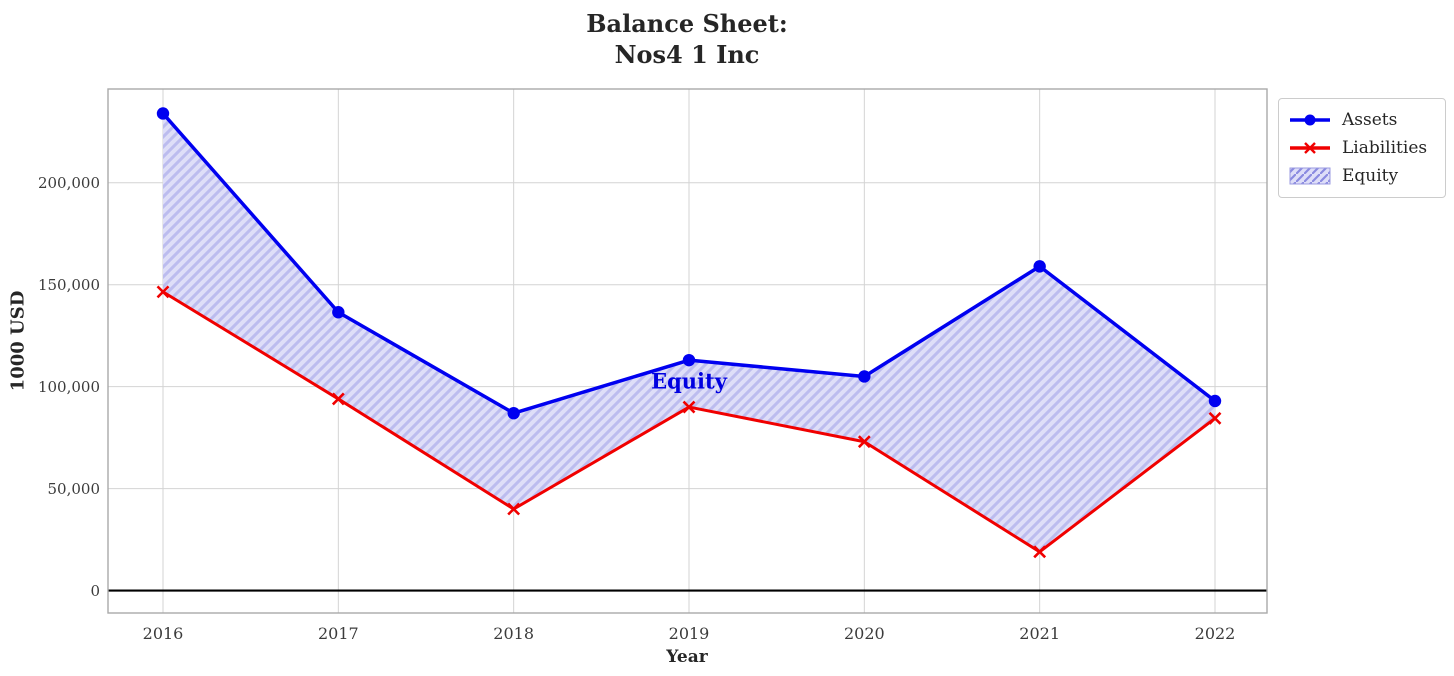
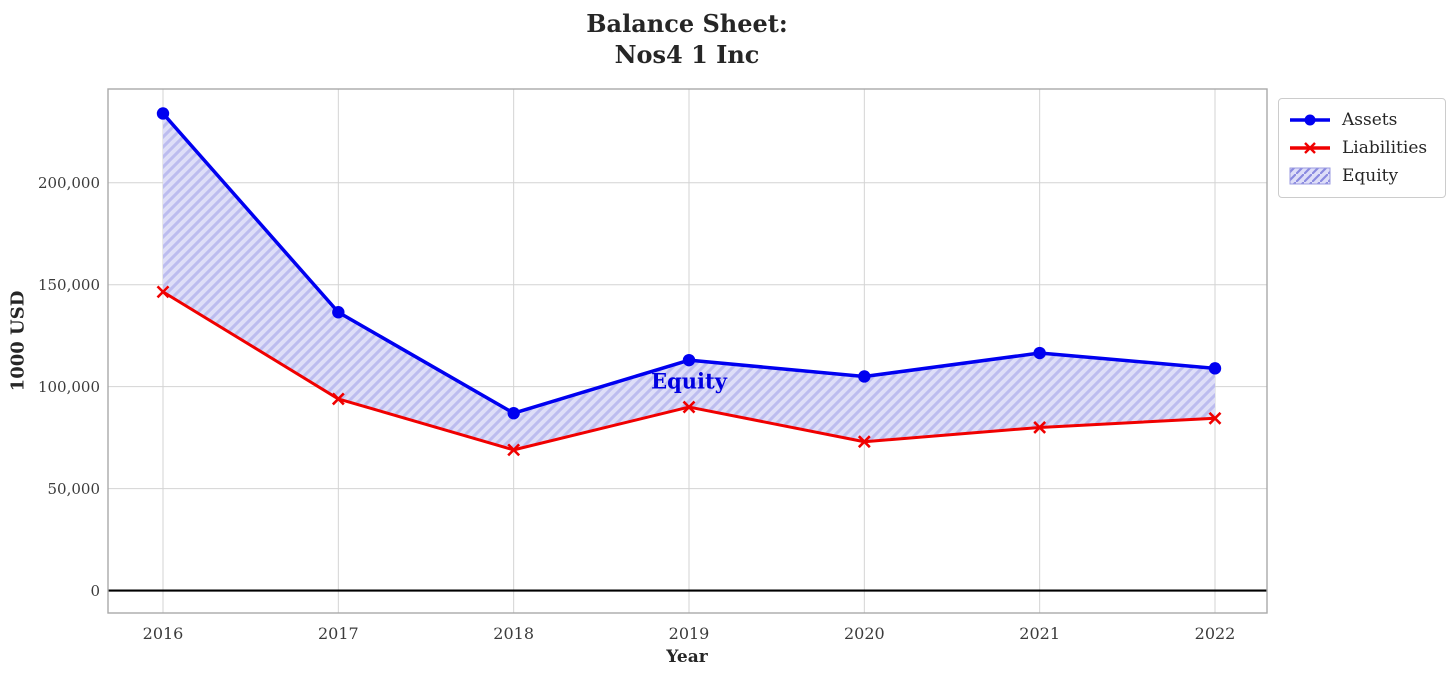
Liabilities/2018: 40000 -> 69000
Assets/2021: 159000 -> 116000
Liabilities/2021: 19000 -> 80000
Assets/2022: 93000 -> 109000
